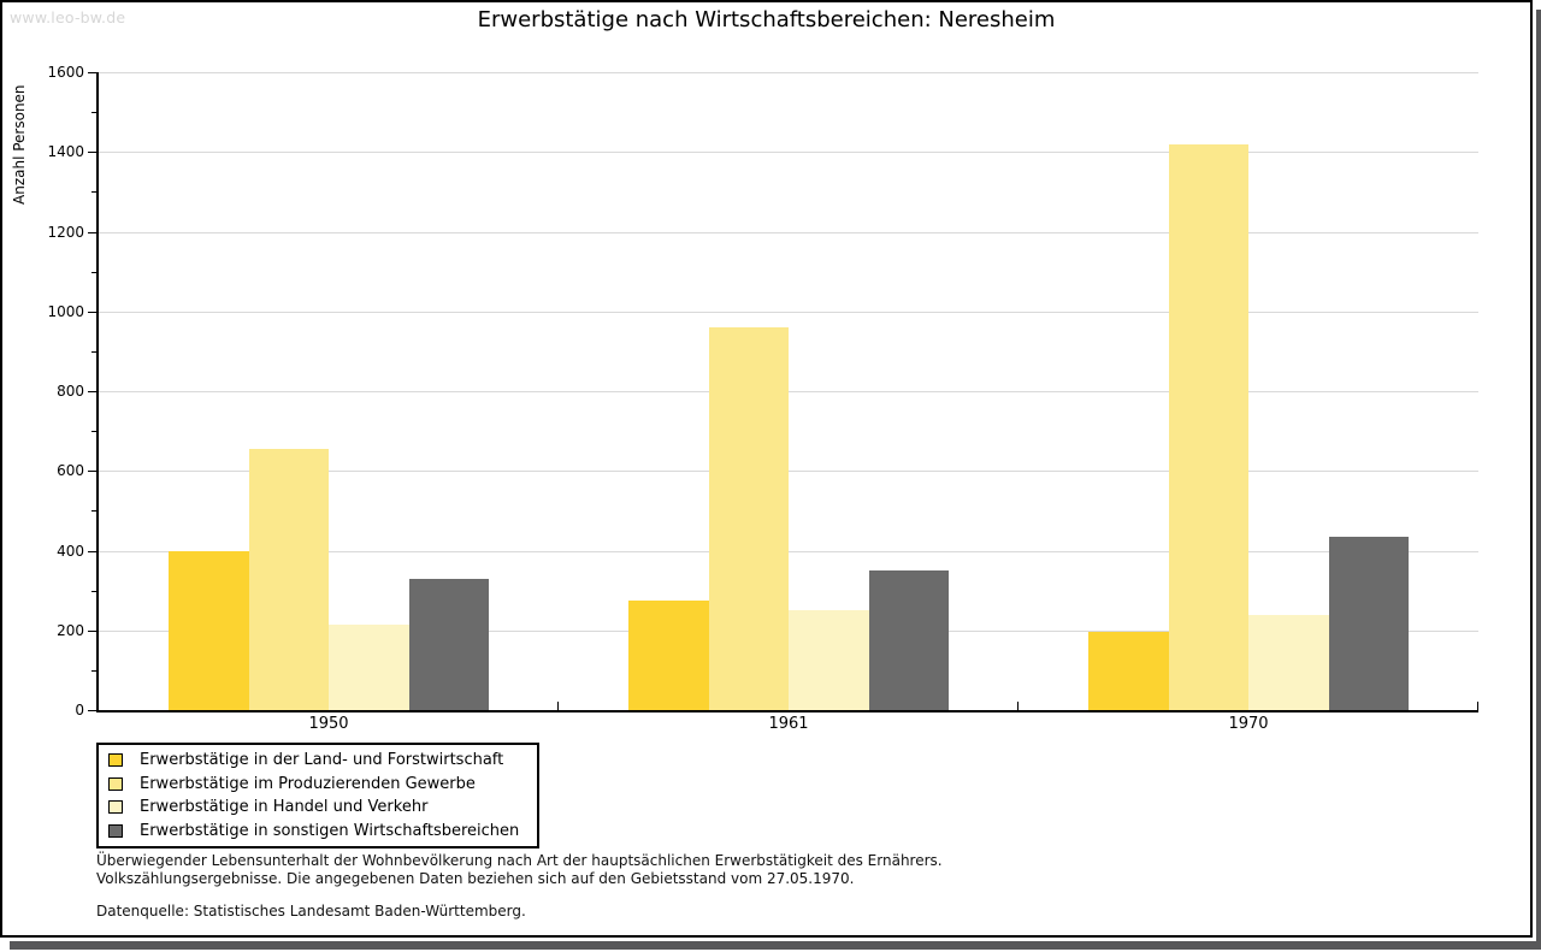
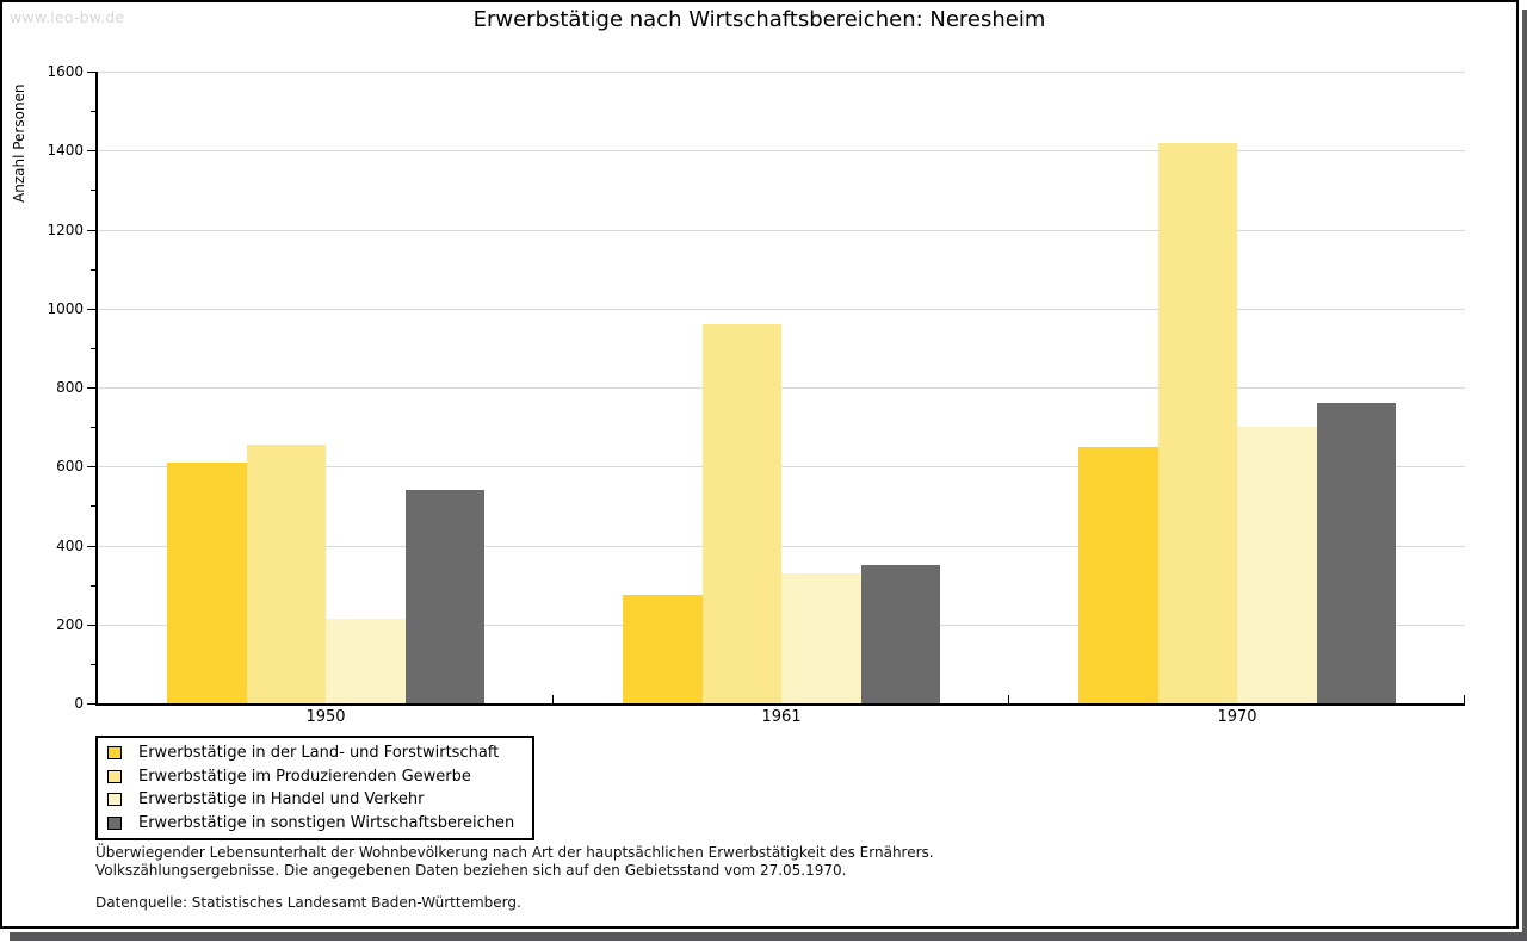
Erwerbstätige in der Land- und Forstwirtschaft/1950: 400 -> 610
Erwerbstätige in sonstigen Wirtschaftsbereichen/1950: 330 -> 540
Erwerbstätige in Handel und Verkehr/1961: 250 -> 330
Erwerbstätige in der Land- und Forstwirtschaft/1970: 200 -> 650
Erwerbstätige in Handel und Verkehr/1970: 240 -> 700
Erwerbstätige in sonstigen Wirtschaftsbereichen/1970: 440 -> 760
